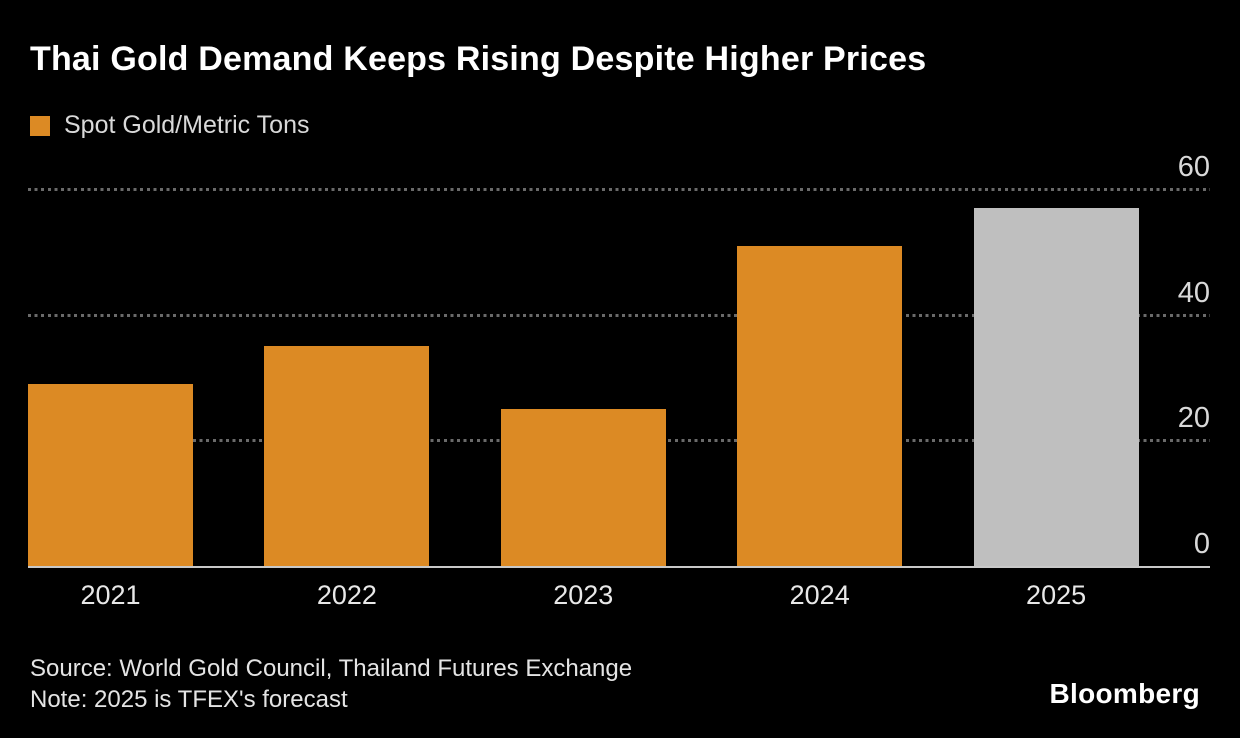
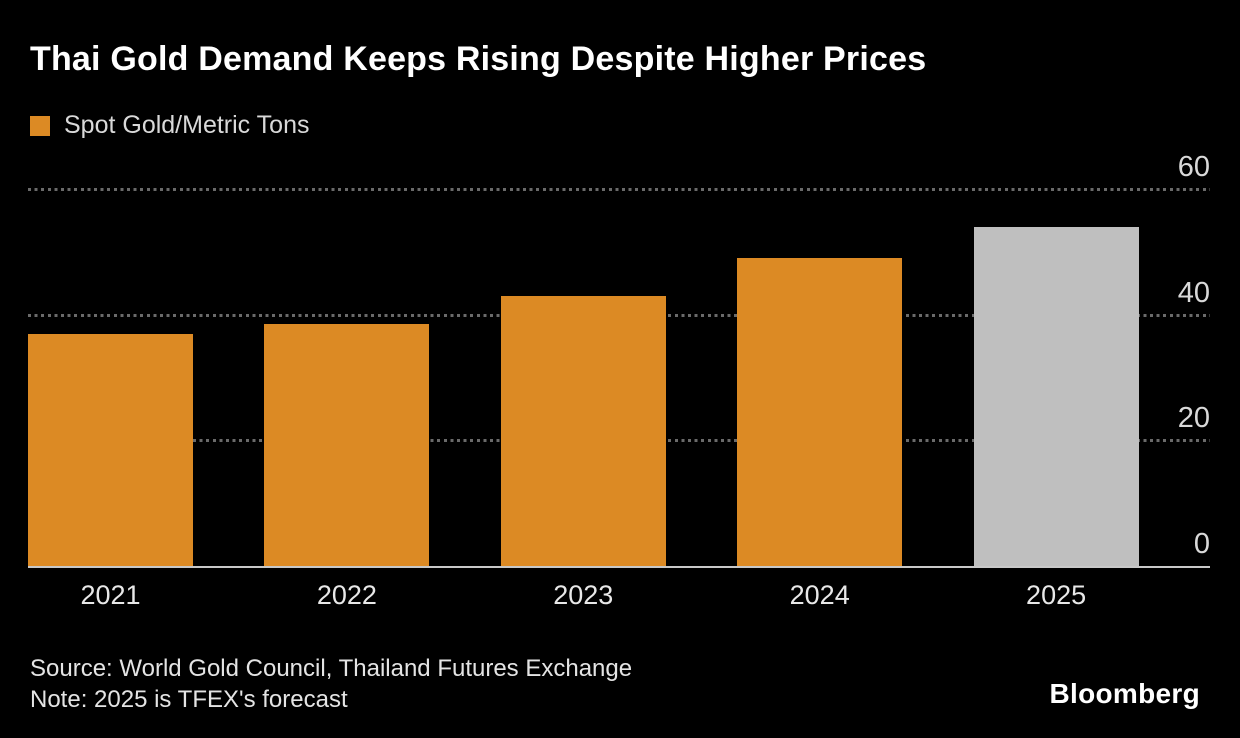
2021: 29 -> 37
2022: 35 -> 38
2023: 25 -> 43
2024: 51 -> 49
2025: 57 -> 54
